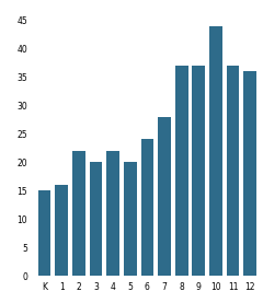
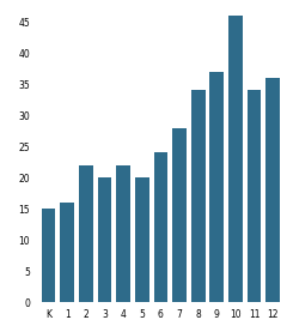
8: 37 -> 34
10: 44 -> 46
11: 37 -> 34
